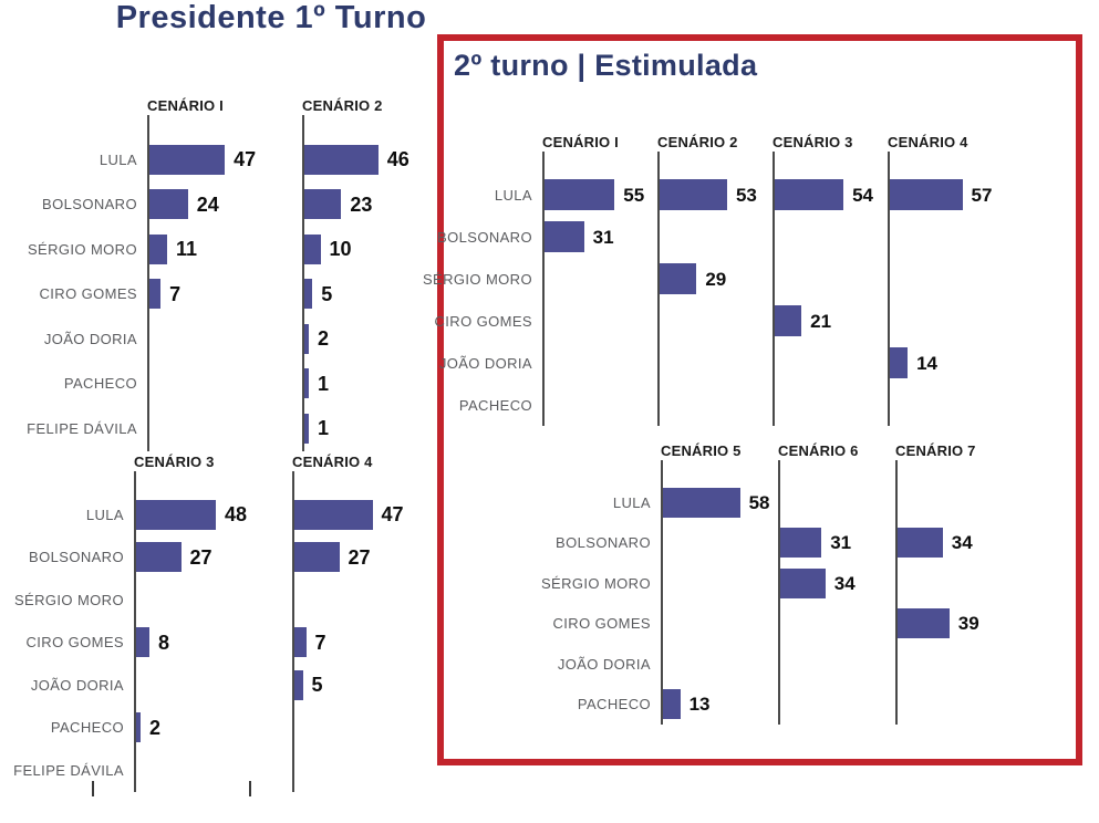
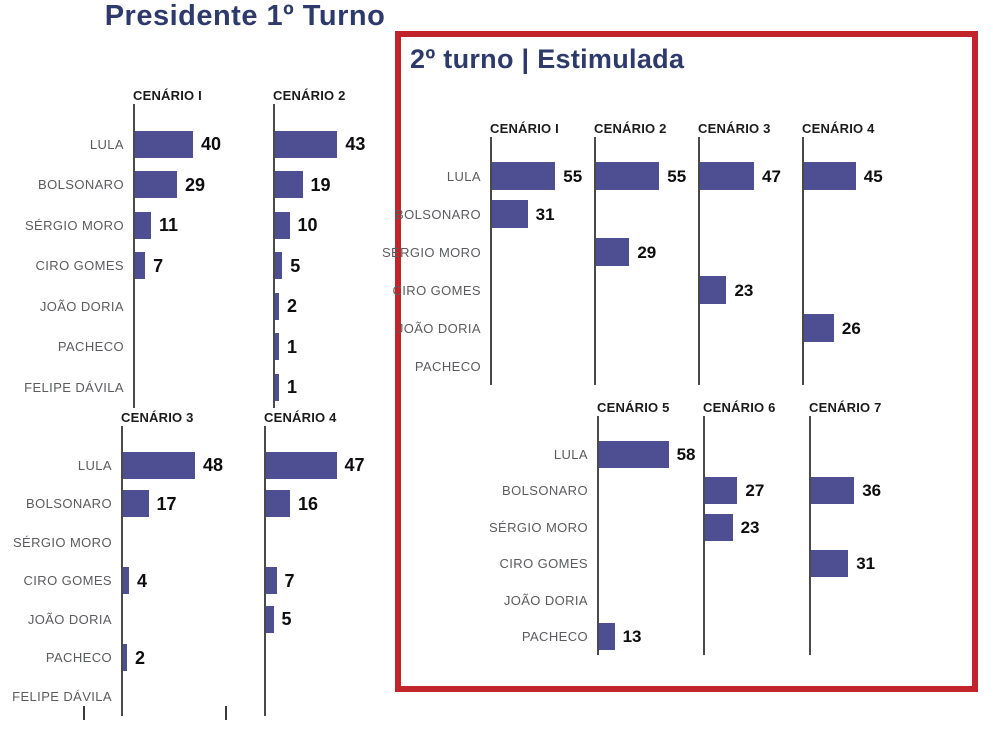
Presidente 1º Turno/CENÁRIO I/LULA: 47 -> 40
Presidente 1º Turno/CENÁRIO 2/LULA: 46 -> 43
Presidente 1º Turno/CENÁRIO I/BOLSONARO: 24 -> 29
Presidente 1º Turno/CENÁRIO 2/BOLSONARO: 23 -> 19
Presidente 1º Turno/CENÁRIO 3/BOLSONARO: 27 -> 17
Presidente 1º Turno/CENÁRIO 4/BOLSONARO: 27 -> 16
Presidente 1º Turno/CENÁRIO 3/CIRO GOMES: 8 -> 4
2º turno | Estimulada/CENÁRIO 2/LULA: 53 -> 55
2º turno | Estimulada/CENÁRIO 3/LULA: 54 -> 47
2º turno | Estimulada/CENÁRIO 4/LULA: 57 -> 45
2º turno | Estimulada/CENÁRIO 6/BOLSONARO: 31 -> 27
2º turno | Estimulada/CENÁRIO 7/BOLSONARO: 34 -> 36
2º turno | Estimulada/CENÁRIO 6/SÉRGIO MORO: 34 -> 23
2º turno | Estimulada/CENÁRIO 3/CIRO GOMES: 21 -> 23
2º turno | Estimulada/CENÁRIO 7/CIRO GOMES: 39 -> 31
2º turno | Estimulada/CENÁRIO 4/JOÃO DORIA: 14 -> 26
